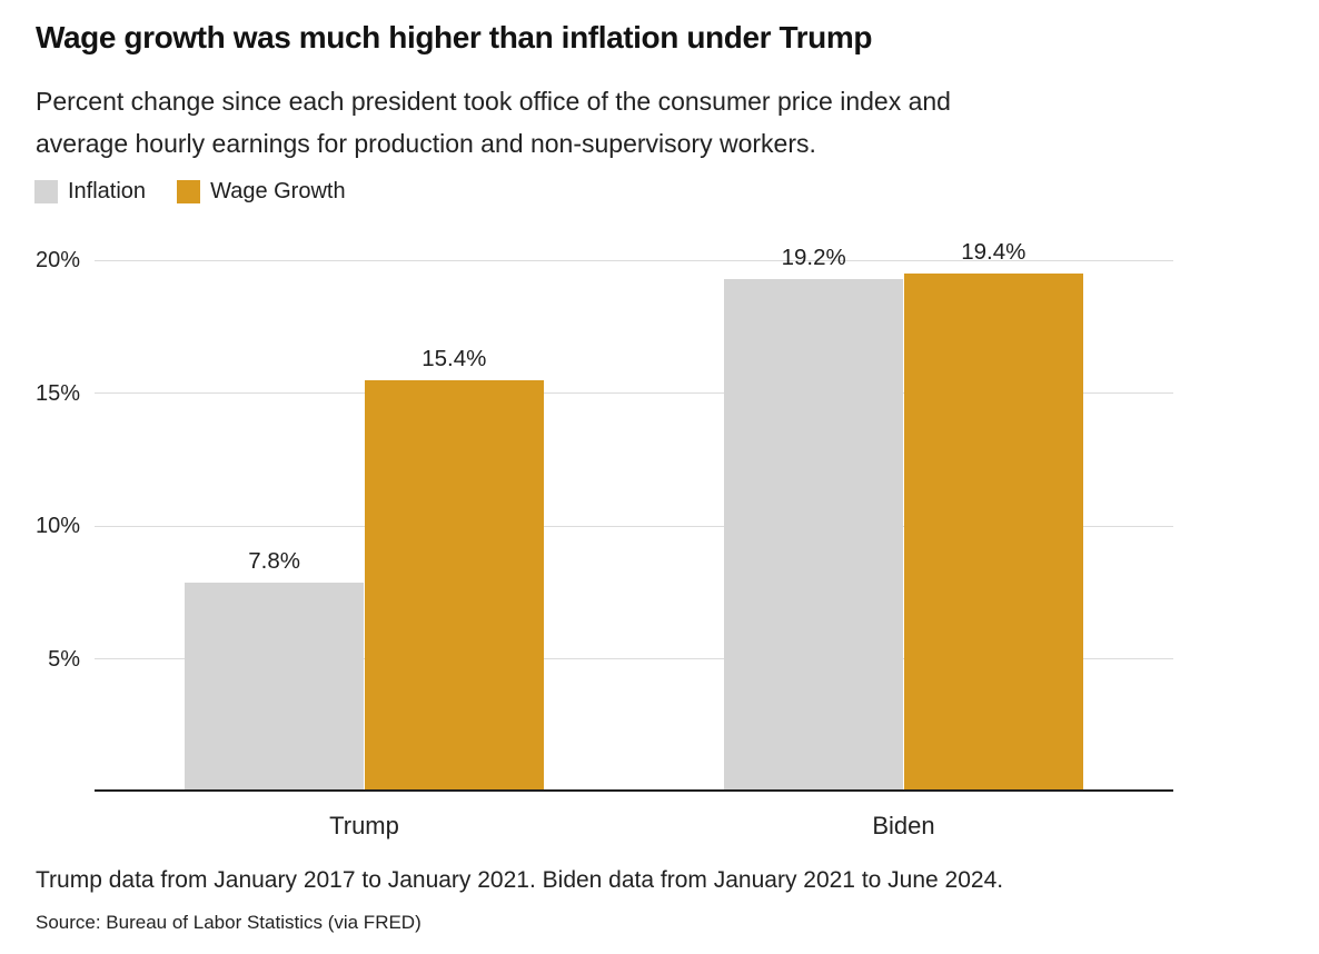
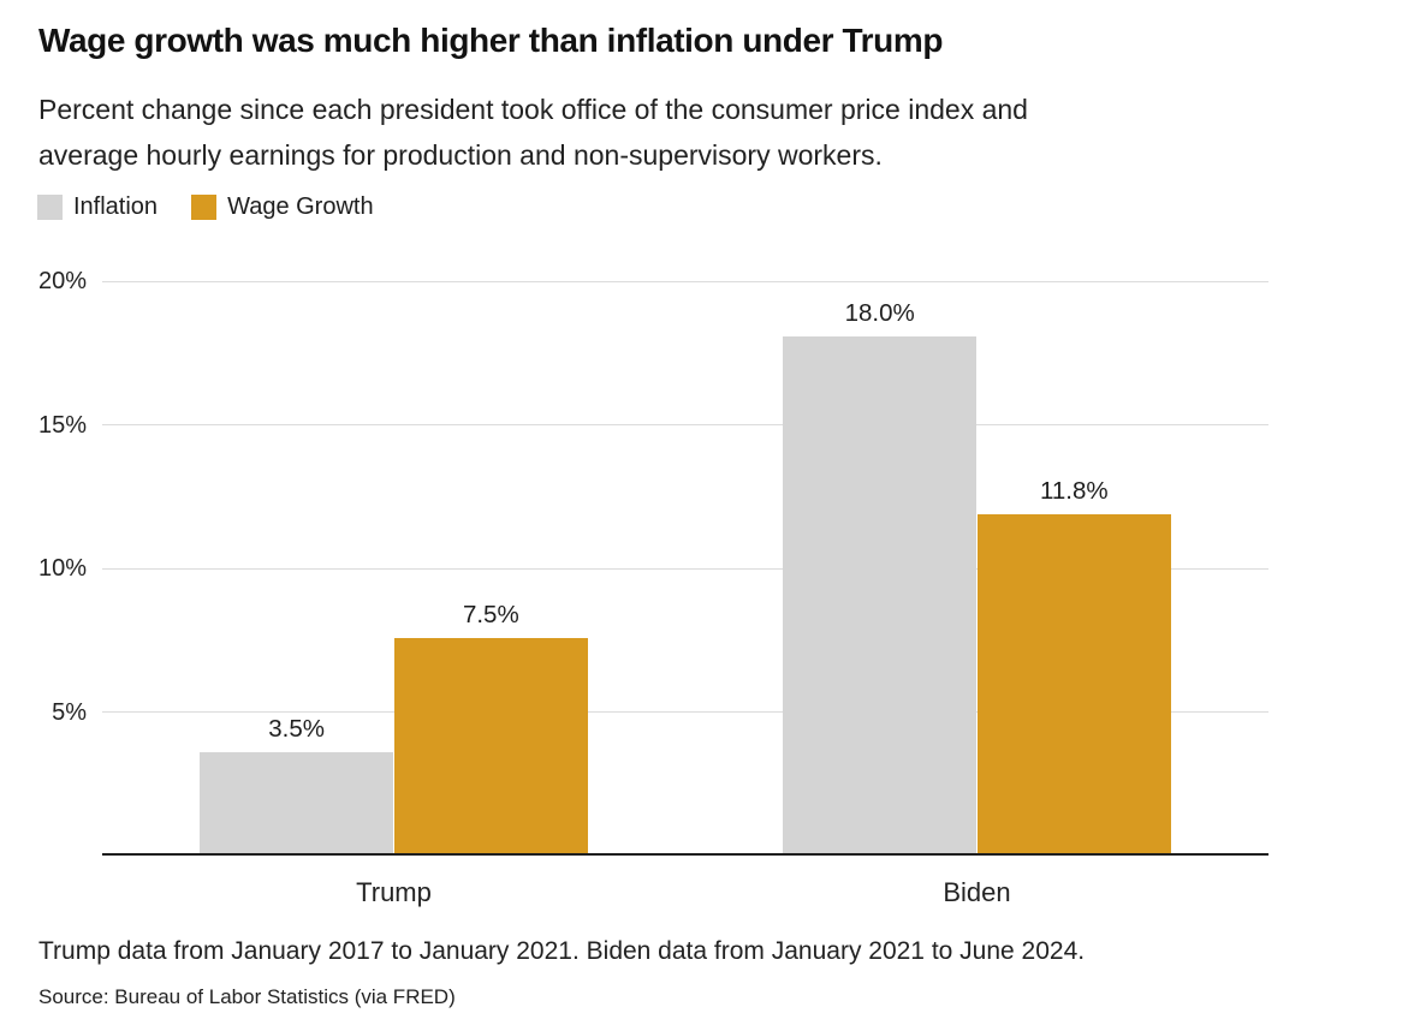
Inflation/Trump: 7.8% -> 3.5%
Wage Growth/Trump: 15.4% -> 7.5%
Inflation/Biden: 19.2% -> 18.0%
Wage Growth/Biden: 19.4% -> 11.8%
